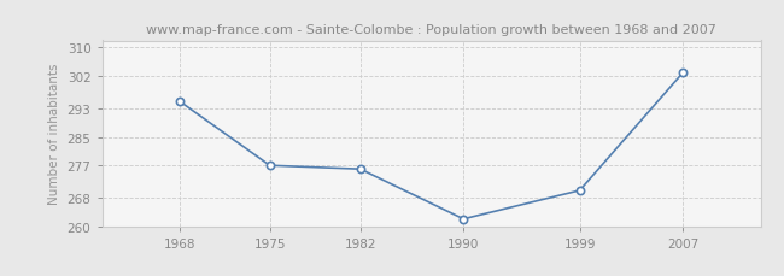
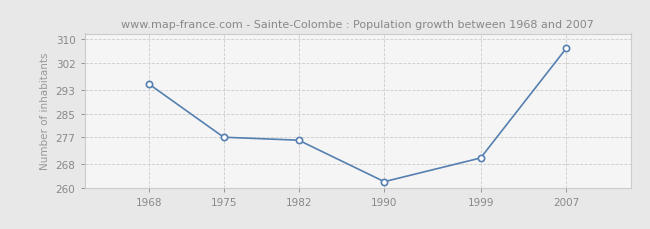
2007: 303 -> 307
